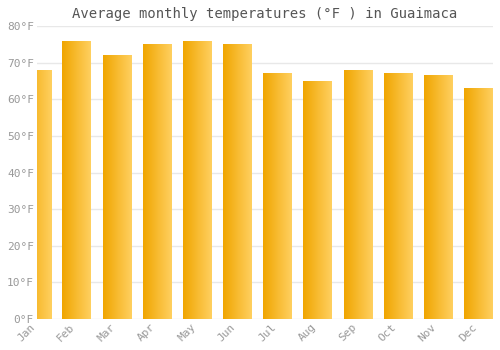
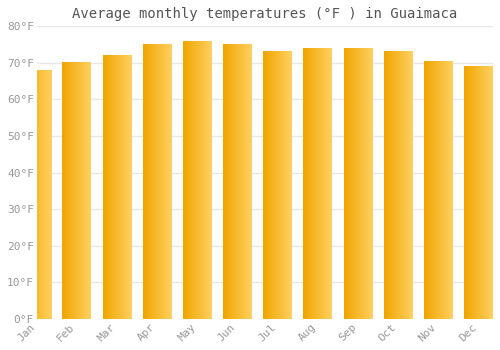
Feb: 76.0°F -> 70.0°F
Jul: 67.0°F -> 73.0°F
Aug: 65.0°F -> 74.0°F
Sep: 68.0°F -> 74.0°F
Oct: 67.0°F -> 73.0°F
Nov: 66.5°F -> 70.5°F
Dec: 63.0°F -> 69.0°F
